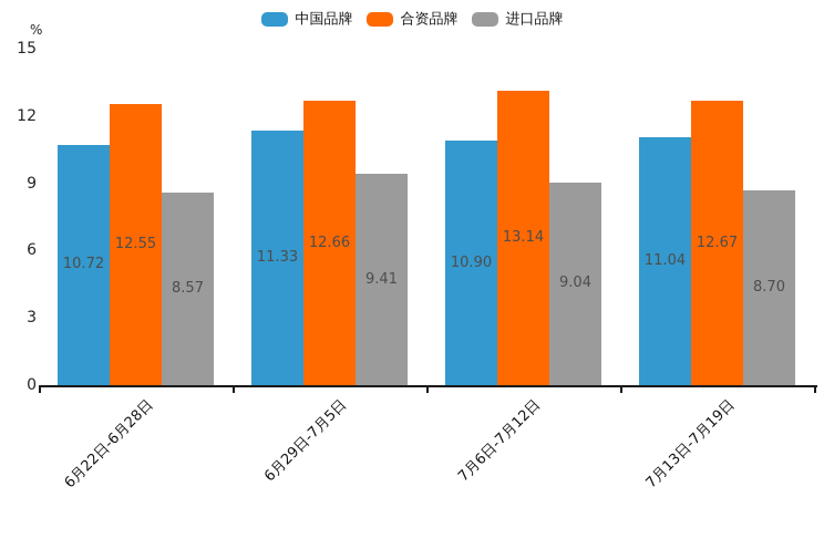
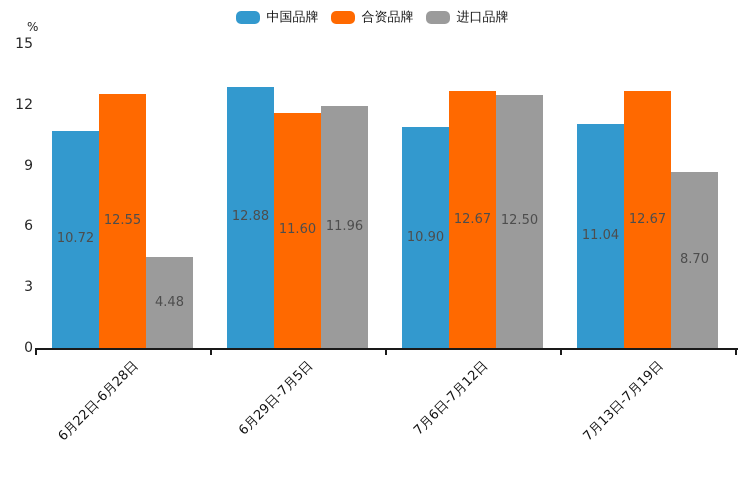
进口品牌/6月22日-6月28日: 8.57 -> 4.48
中国品牌/6月29日-7月5日: 11.33 -> 12.88
合资品牌/6月29日-7月5日: 12.66 -> 11.60
进口品牌/6月29日-7月5日: 9.41 -> 11.96
合资品牌/7月6日-7月12日: 13.14 -> 12.67
进口品牌/7月6日-7月12日: 9.04 -> 12.50
